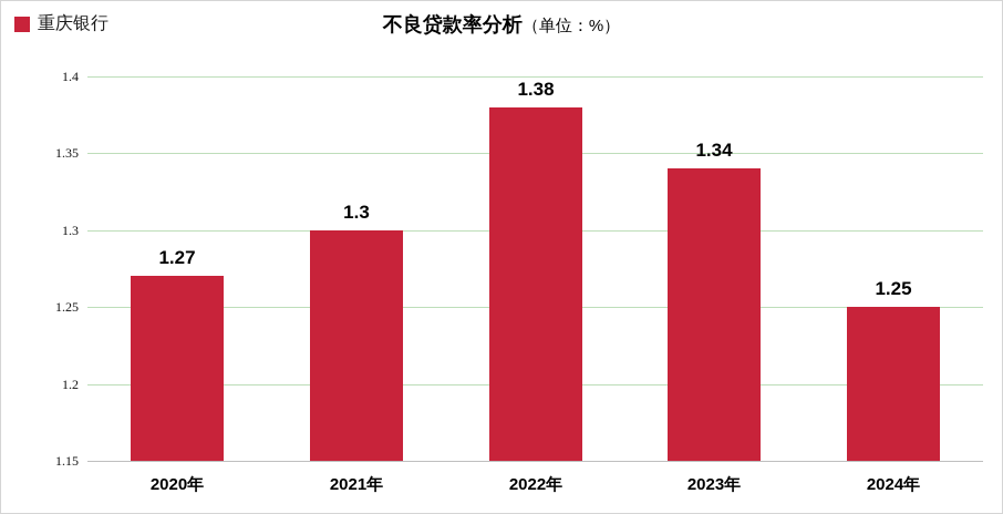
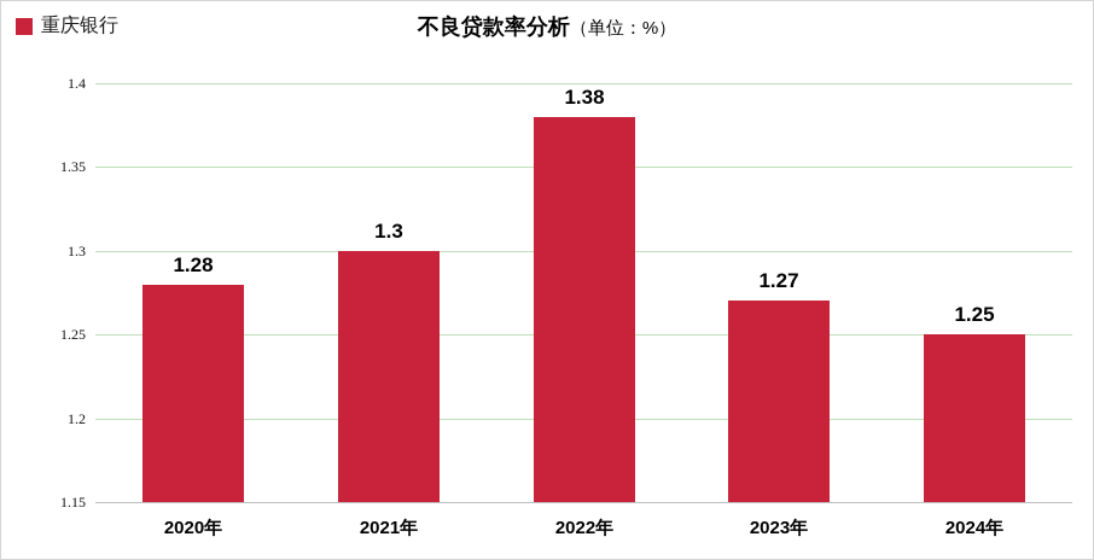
2020年: 1.27 -> 1.28
2023年: 1.34 -> 1.27
